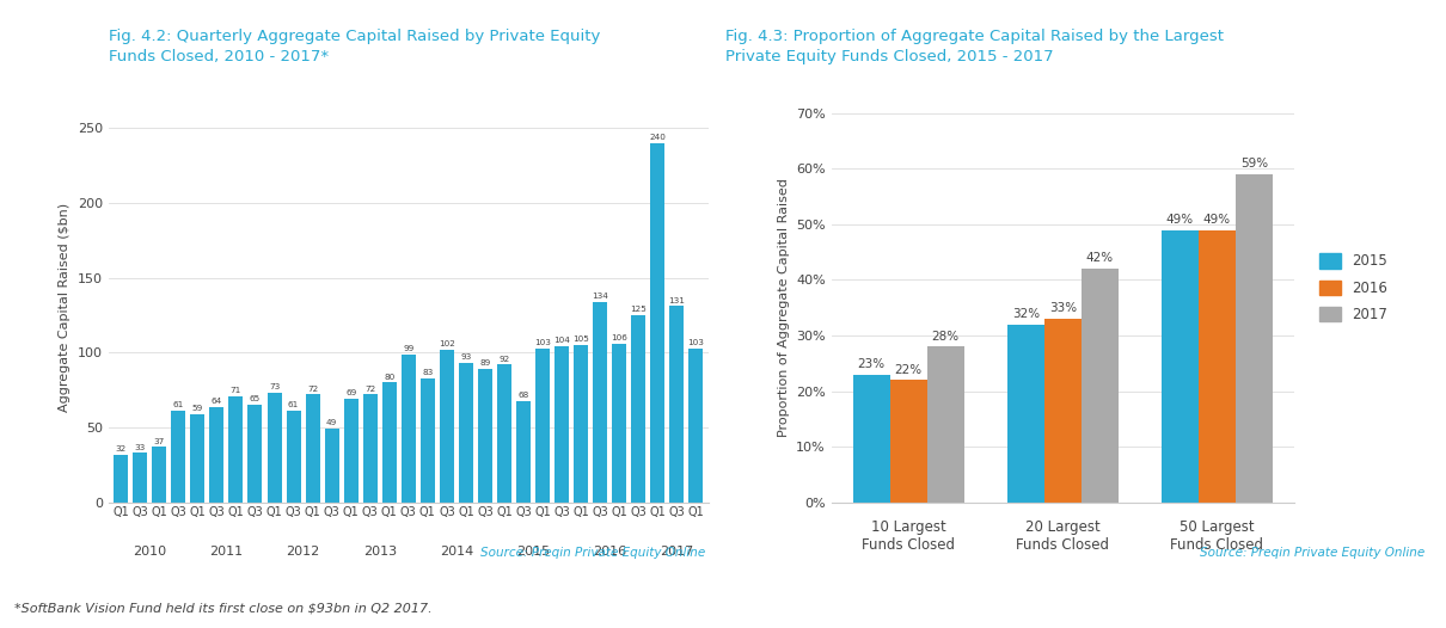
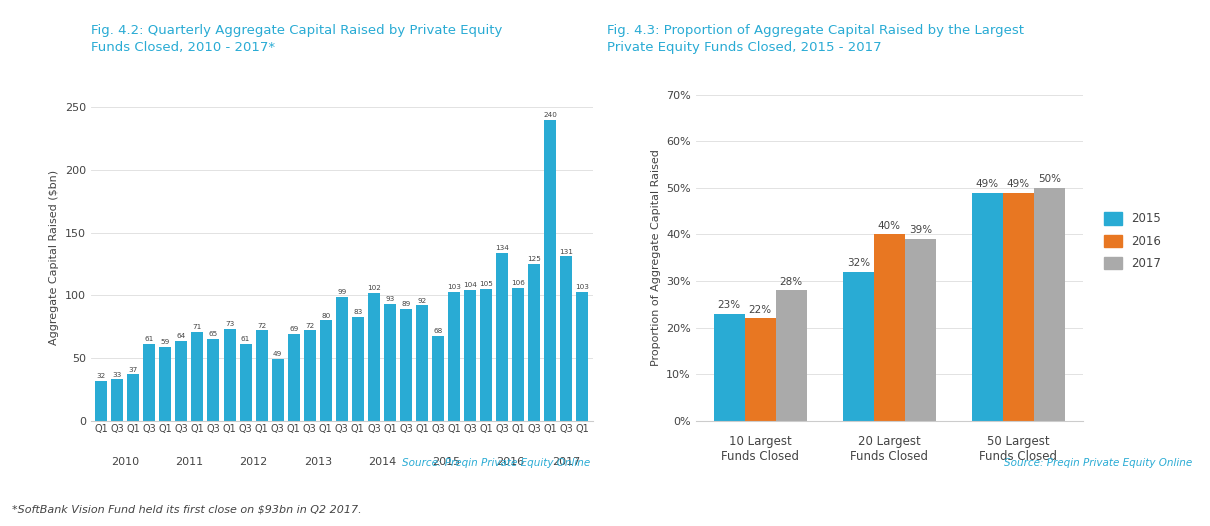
2016/20 Largest Funds Closed: 33% -> 40%
2017/20 Largest Funds Closed: 42% -> 39%
2017/50 Largest Funds Closed: 59% -> 50%
